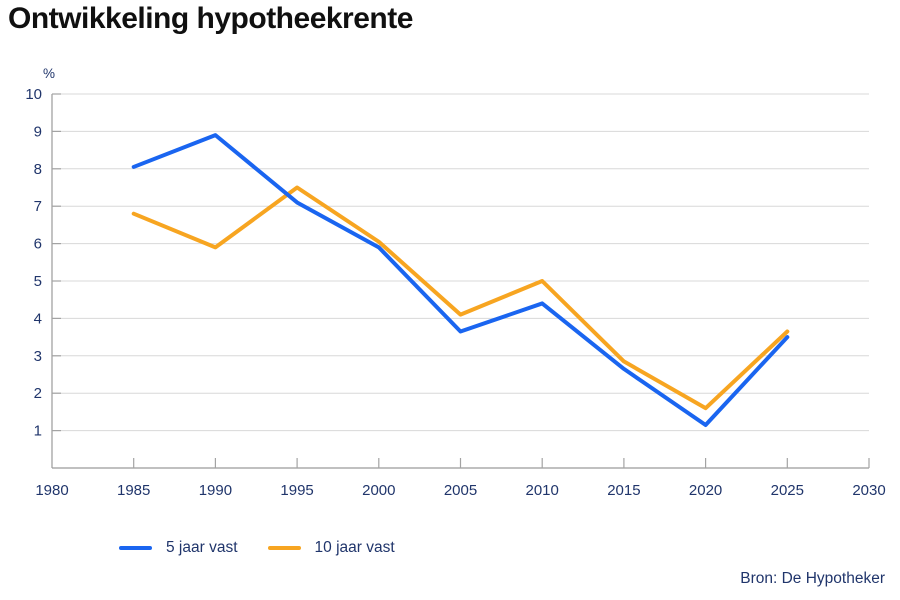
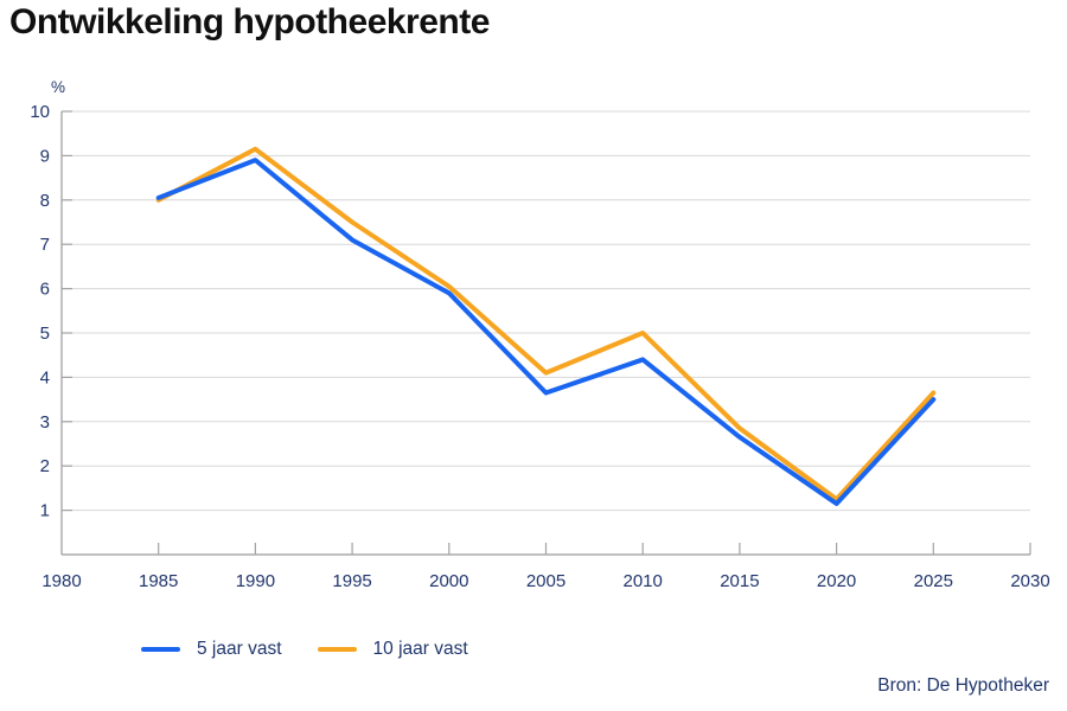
10 jaar vast/1985: 6.8 -> 8.0
10 jaar vast/1990: 5.9 -> 9.2
10 jaar vast/2020: 1.6 -> 1.2
